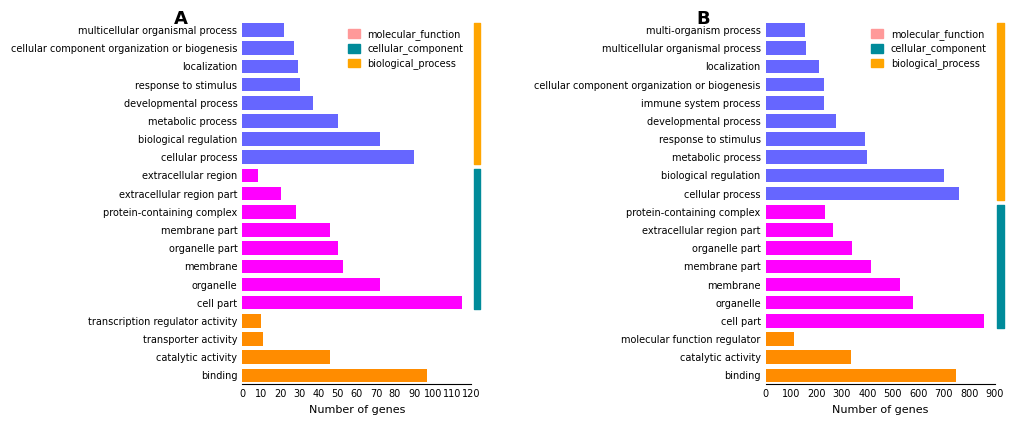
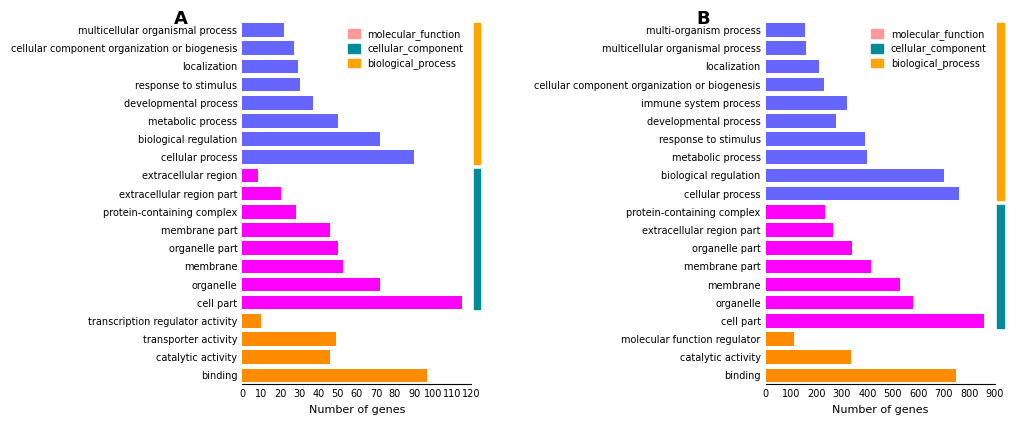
transporter activity: 11 -> 49
immune system process: 230 -> 320
